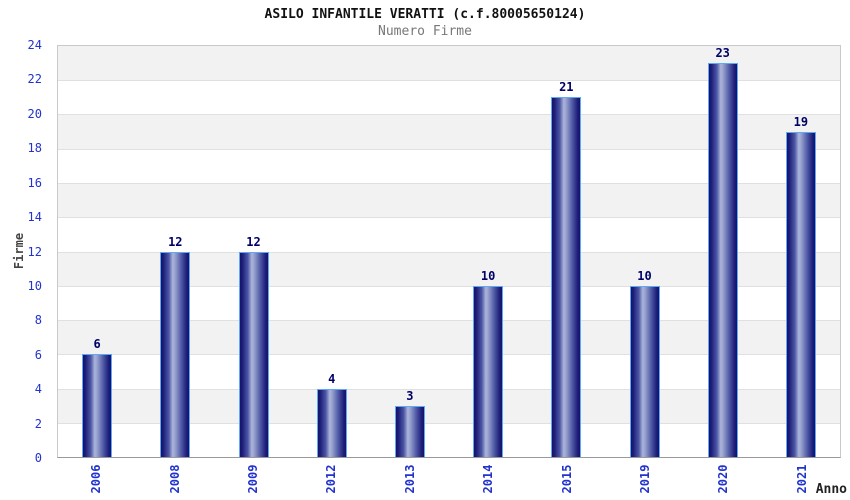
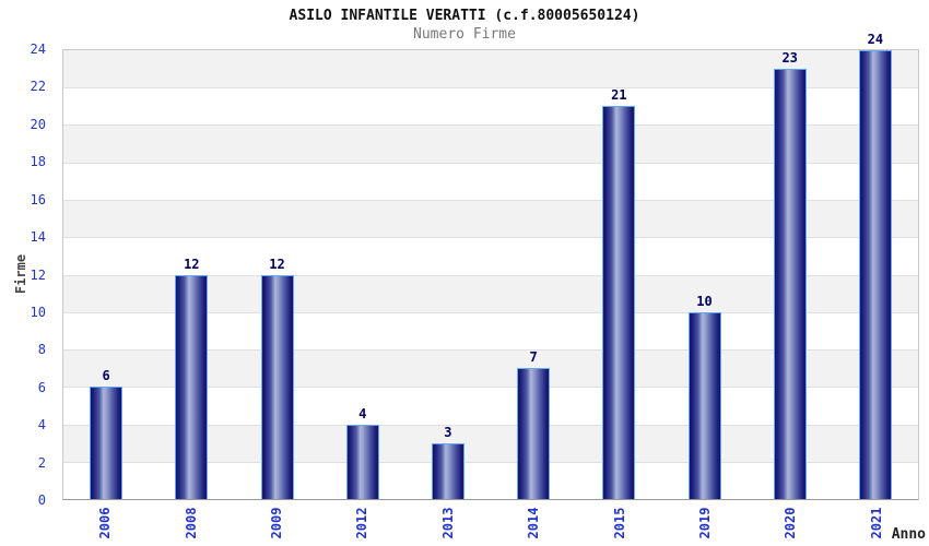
2014: 10 -> 7
2021: 19 -> 24
